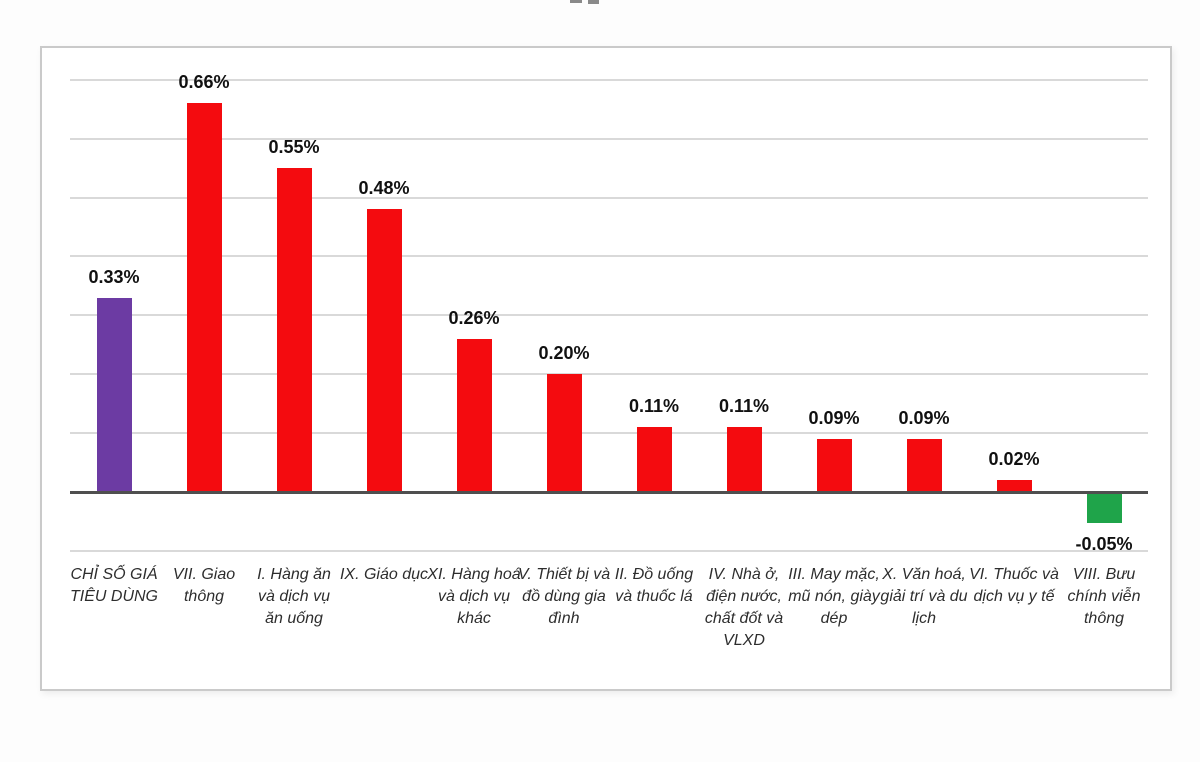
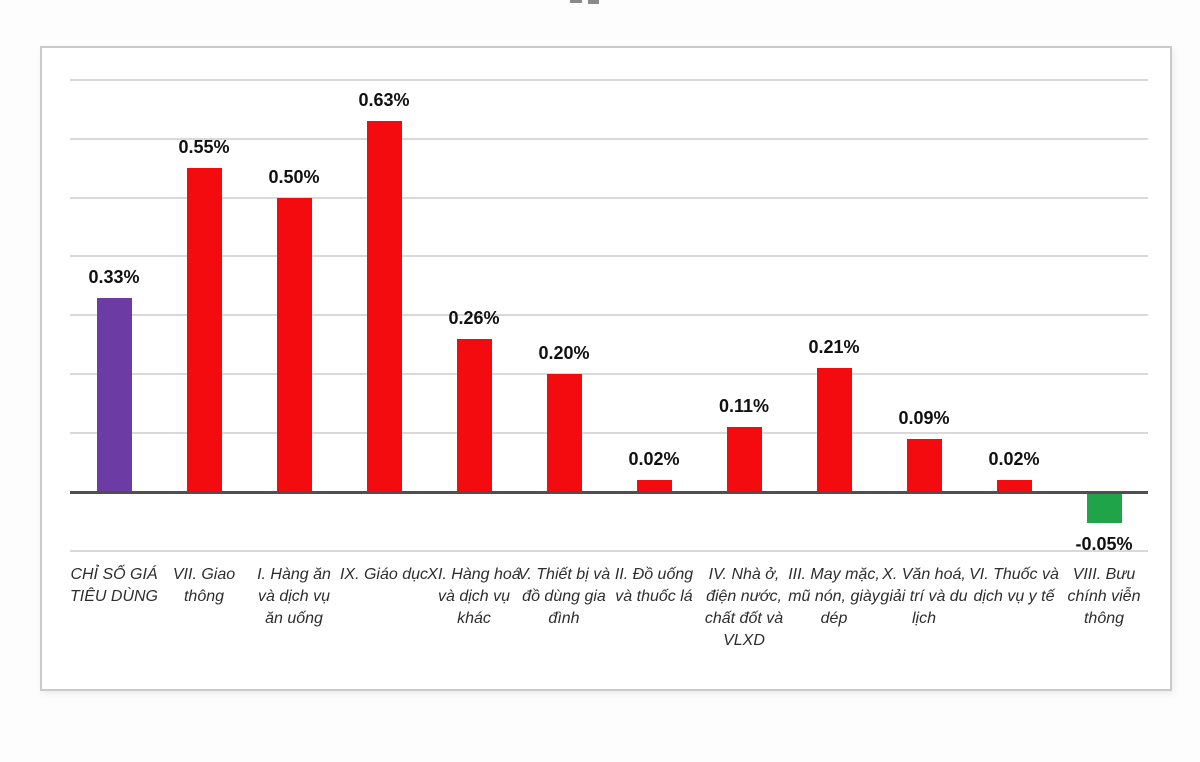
VII. Giao thông: 0.66% -> 0.55%
I. Hàng ăn và dịch vụ ăn uống: 0.55% -> 0.50%
IX. Giáo dục: 0.48% -> 0.63%
II. Đồ uống và thuốc lá: 0.11% -> 0.02%
III. May mặc, mũ nón, giày dép: 0.09% -> 0.21%
